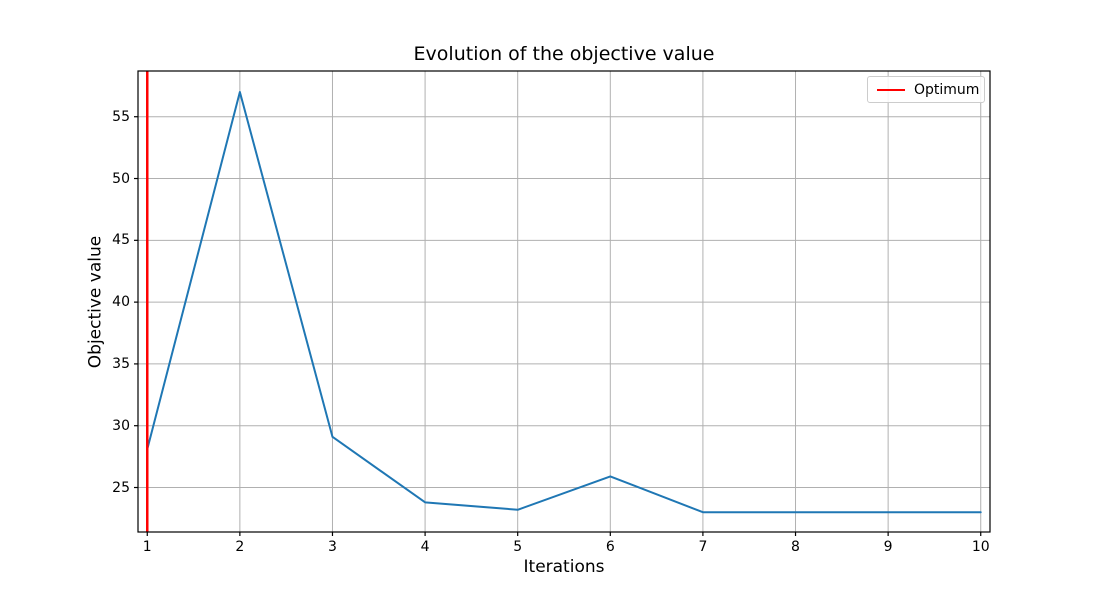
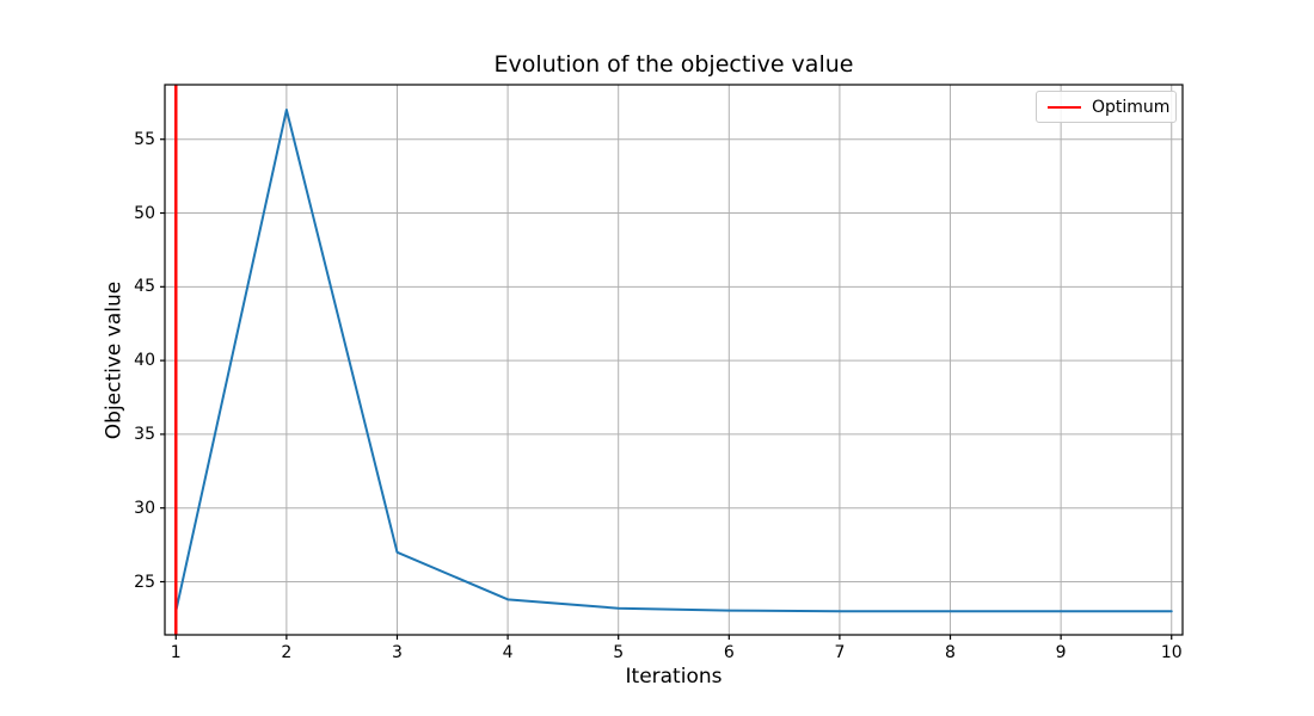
1: 28.1 -> 23.0
3: 29.1 -> 27.0
6: 25.9 -> 23.1
